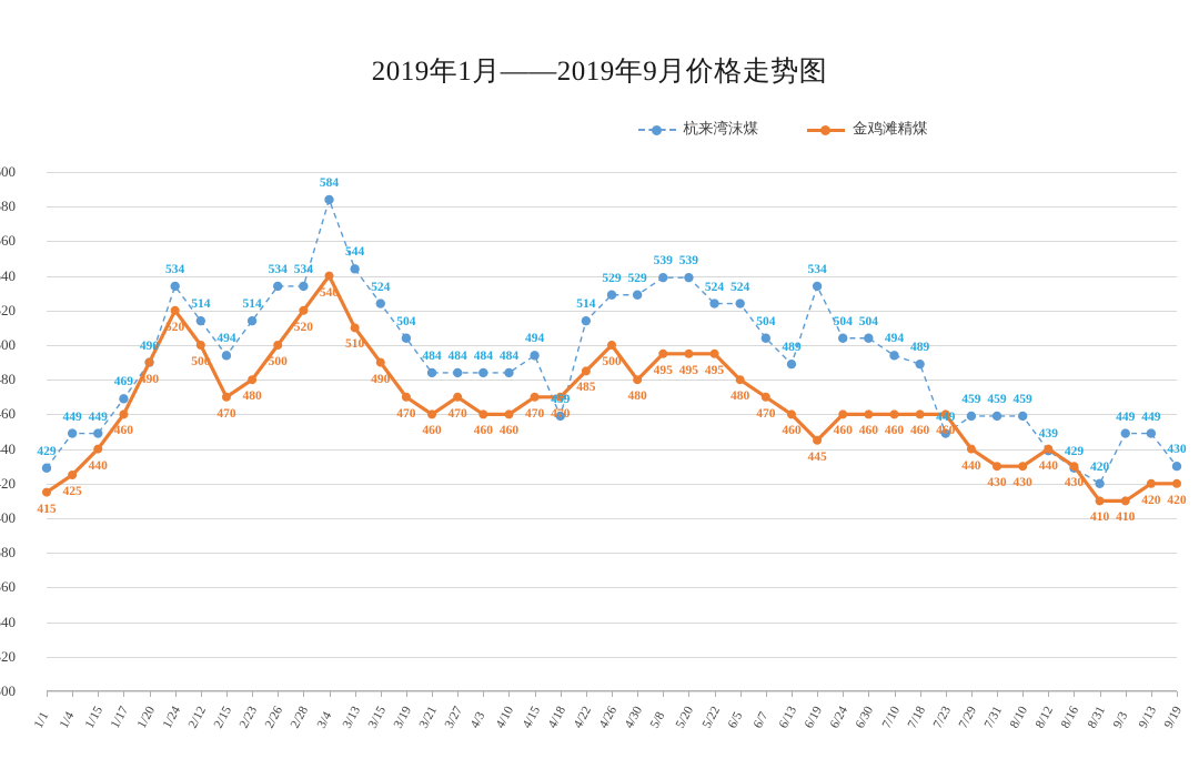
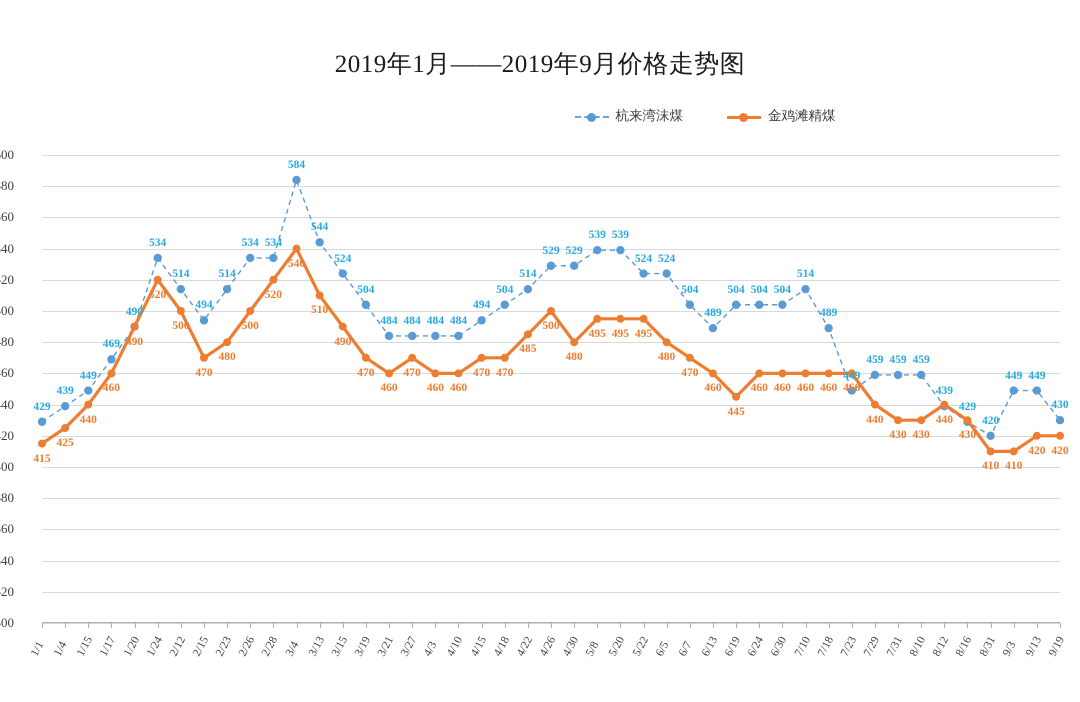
杭来湾沫煤/1/4: 449 -> 439
杭来湾沫煤/4/18: 459 -> 504
杭来湾沫煤/6/19: 534 -> 504
杭来湾沫煤/7/10: 494 -> 514
